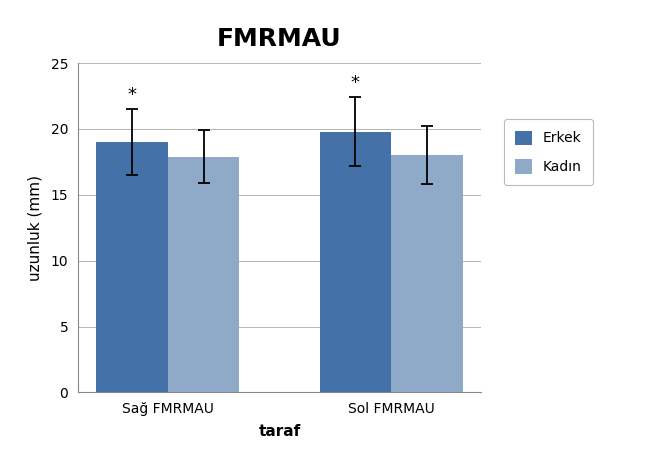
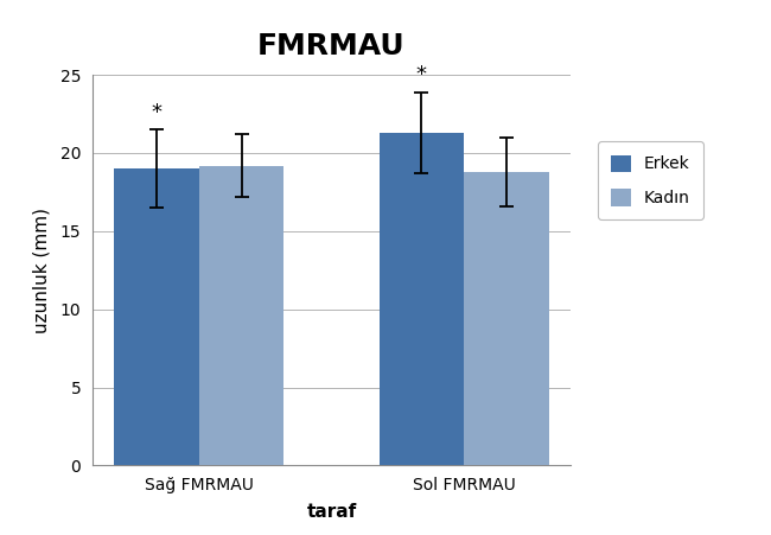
Kadın/Sağ FMRMAU: 17.9 -> 19.2
Erkek/Sol FMRMAU: 19.8 -> 21.3
Kadın/Sol FMRMAU: 18.0 -> 18.8
